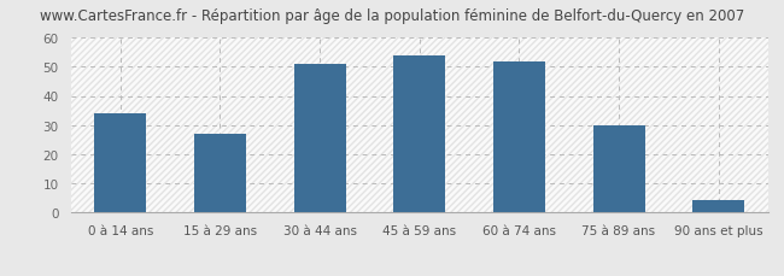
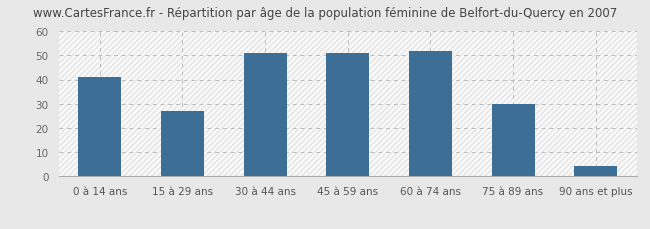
0 à 14 ans: 34 -> 41
45 à 59 ans: 54 -> 51
